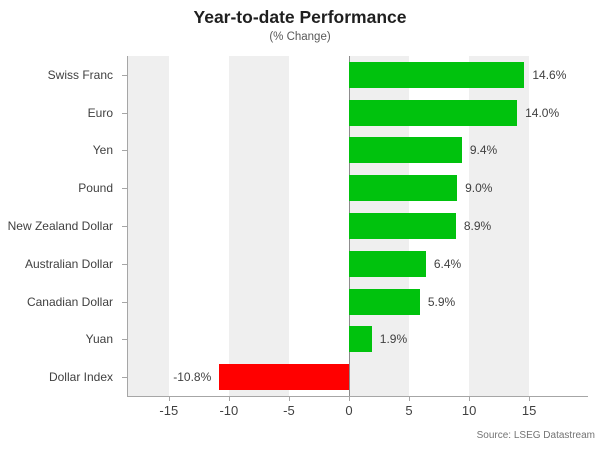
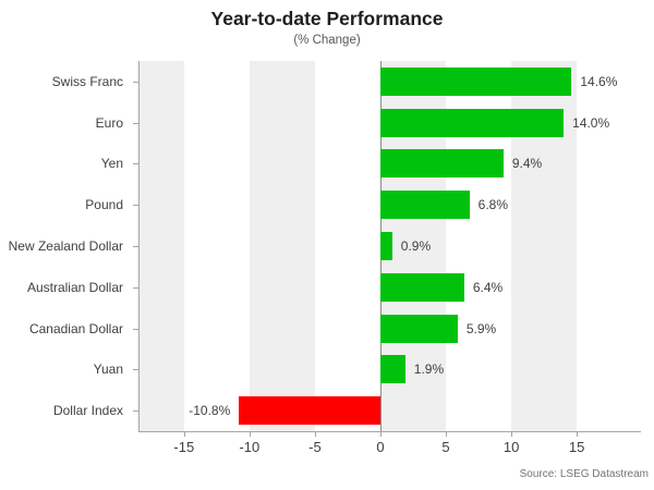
Pound: 9.0% -> 6.8%
New Zealand Dollar: 8.9% -> 0.9%
